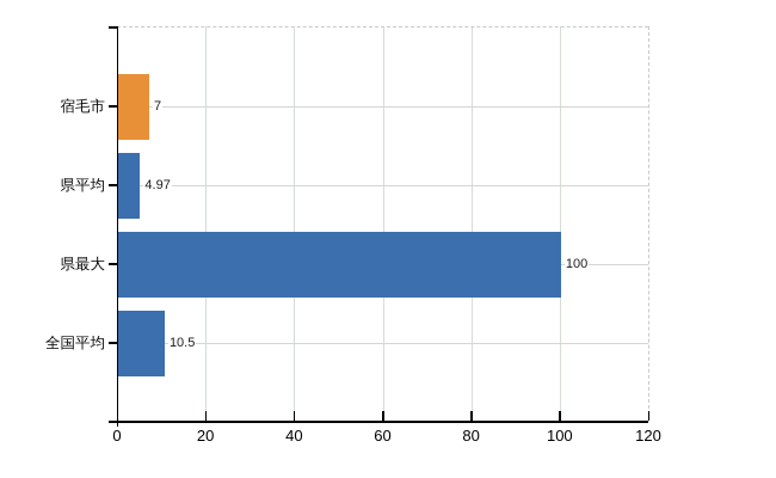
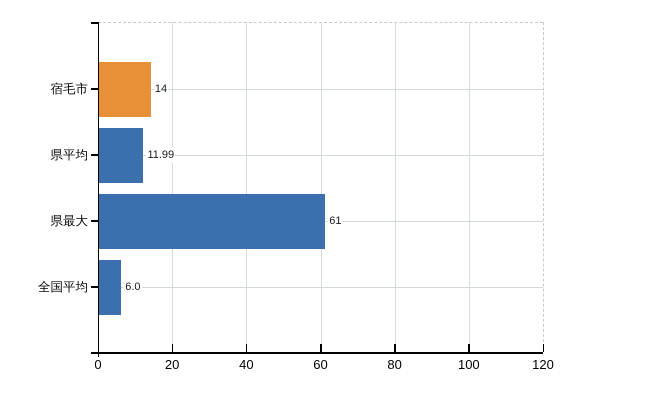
宿毛市: 7 -> 14
県平均: 4.97 -> 11.99
県最大: 100 -> 61
全国平均: 10.5 -> 6.0
